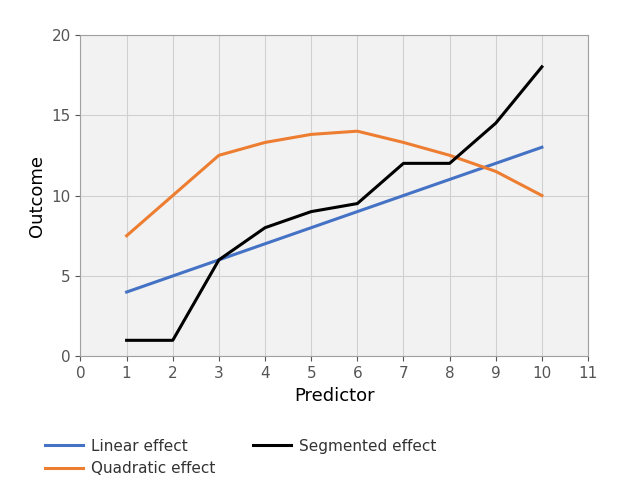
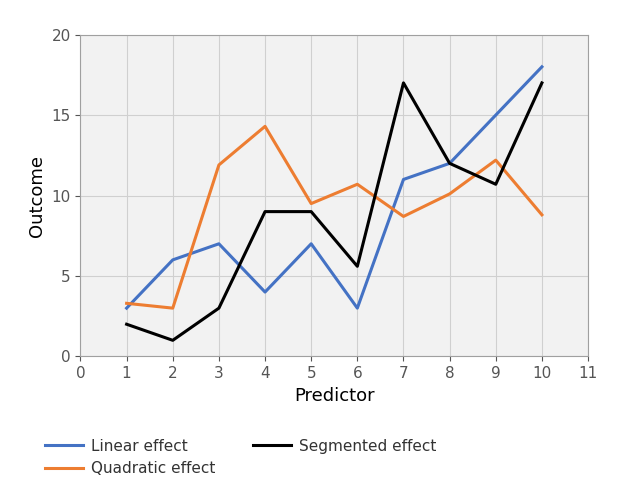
Linear effect/1: 4 -> 3
Quadratic effect/1: 7.5 -> 3.3
Segmented effect/1: 1.0 -> 2.0
Linear effect/2: 5 -> 6
Quadratic effect/2: 10.0 -> 3.0
Linear effect/3: 6 -> 7
Quadratic effect/3: 12.5 -> 11.9
Segmented effect/3: 6.0 -> 3.0
Linear effect/4: 7 -> 4
Quadratic effect/4: 13.3 -> 14.3
Segmented effect/4: 8.0 -> 9.0
Linear effect/5: 8 -> 7
Quadratic effect/5: 13.8 -> 9.5
Linear effect/6: 9 -> 3
Quadratic effect/6: 14.0 -> 10.7
Segmented effect/6: 9.5 -> 5.6
Linear effect/7: 10 -> 11
Quadratic effect/7: 13.3 -> 8.7
Segmented effect/7: 12.0 -> 17.0
Linear effect/8: 11 -> 12
Quadratic effect/8: 12.5 -> 10.1
Linear effect/9: 12 -> 15
Quadratic effect/9: 11.5 -> 12.2
Segmented effect/9: 14.5 -> 10.7
Linear effect/10: 13 -> 18
Quadratic effect/10: 10.0 -> 8.8
Segmented effect/10: 18.0 -> 17.0
